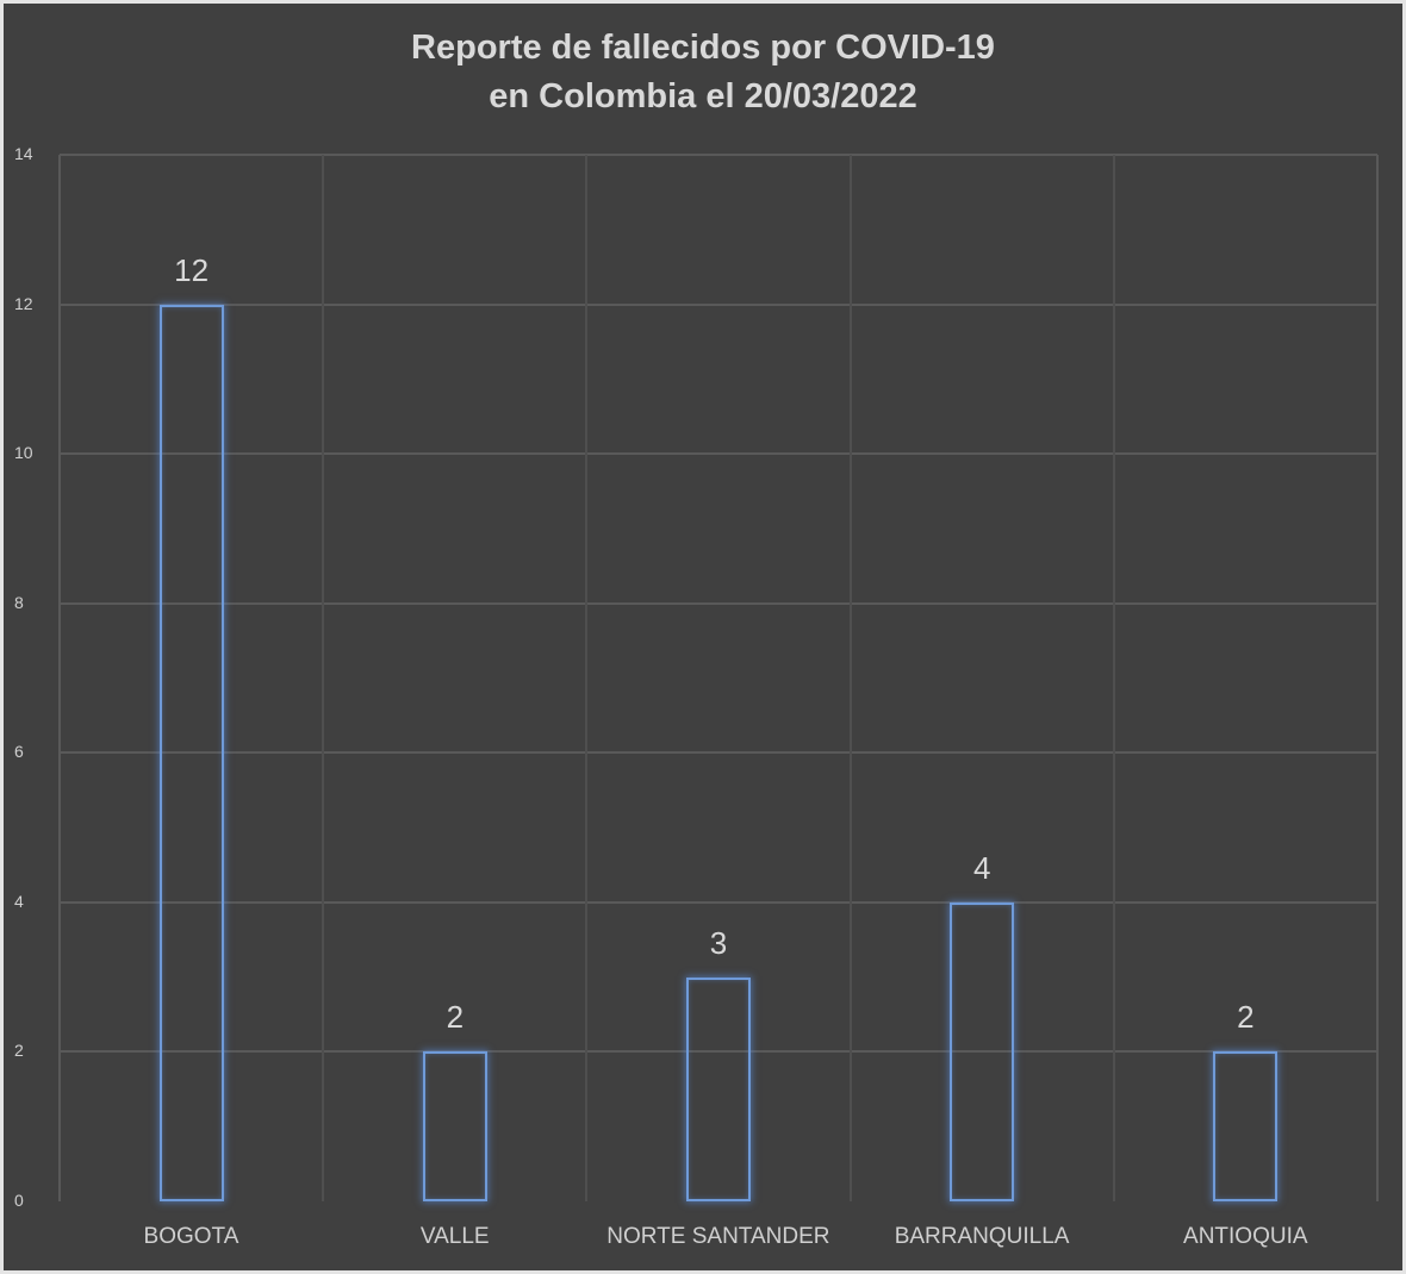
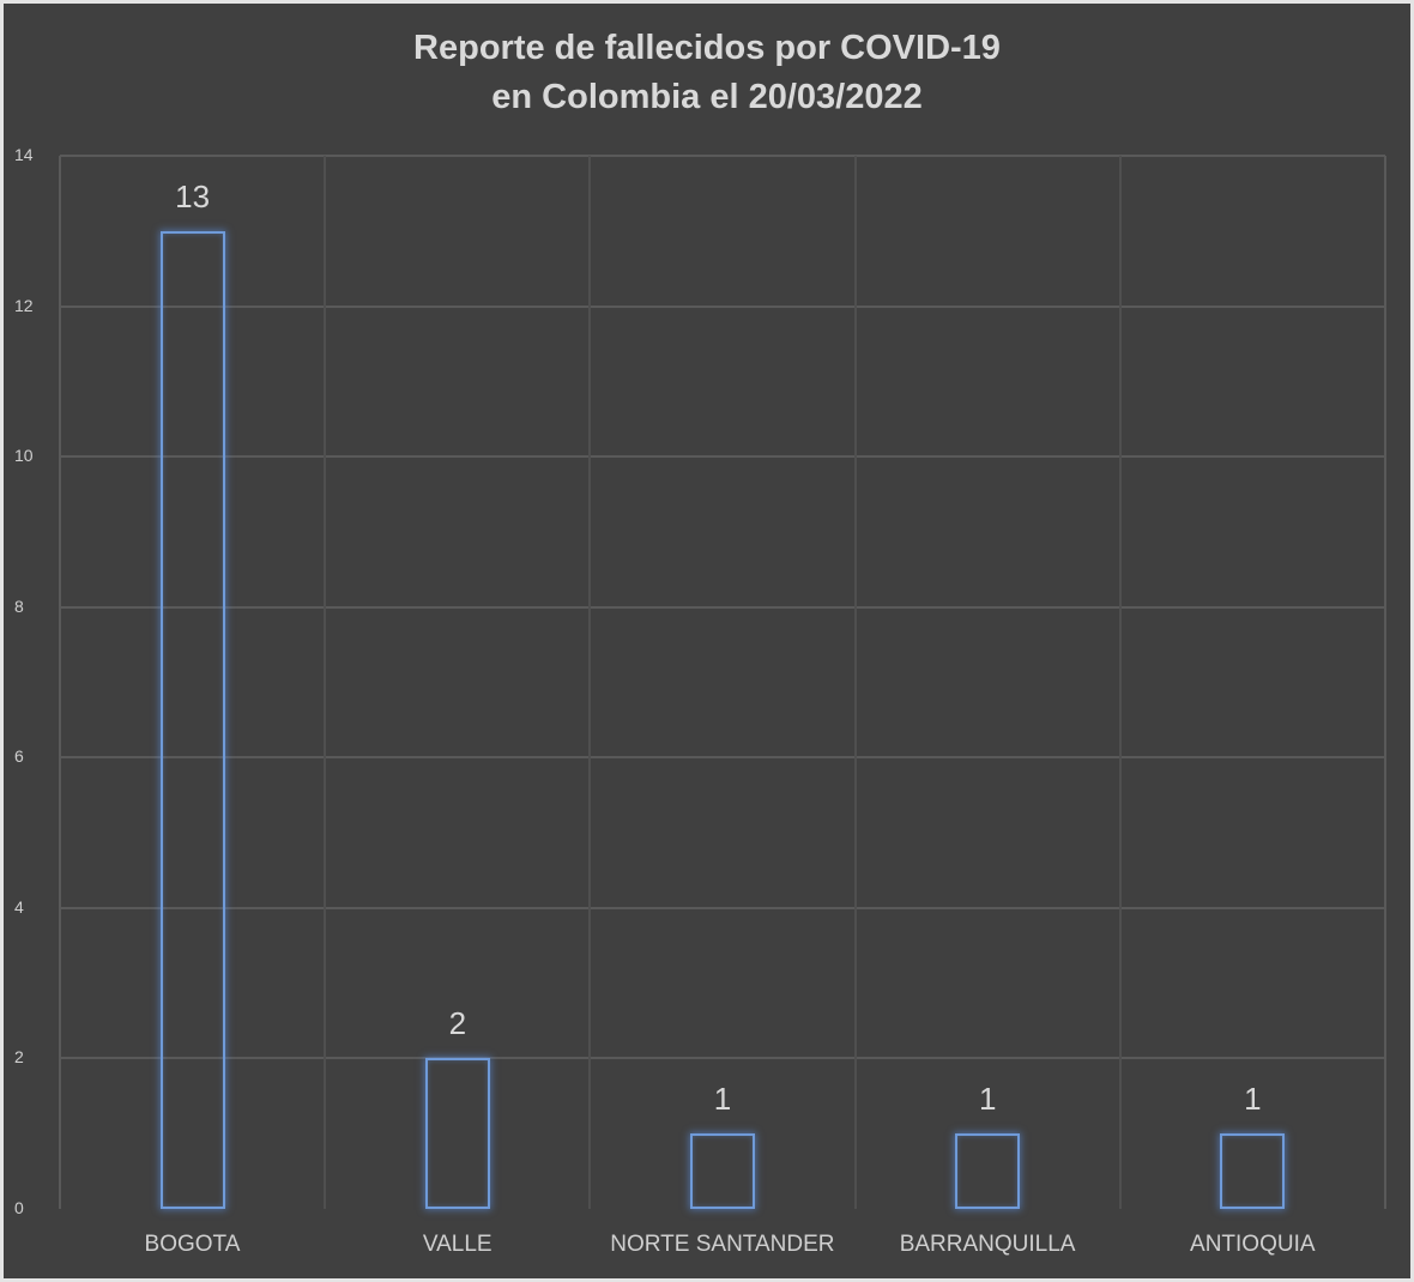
BOGOTA: 12 -> 13
NORTE SANTANDER: 3 -> 1
BARRANQUILLA: 4 -> 1
ANTIOQUIA: 2 -> 1
